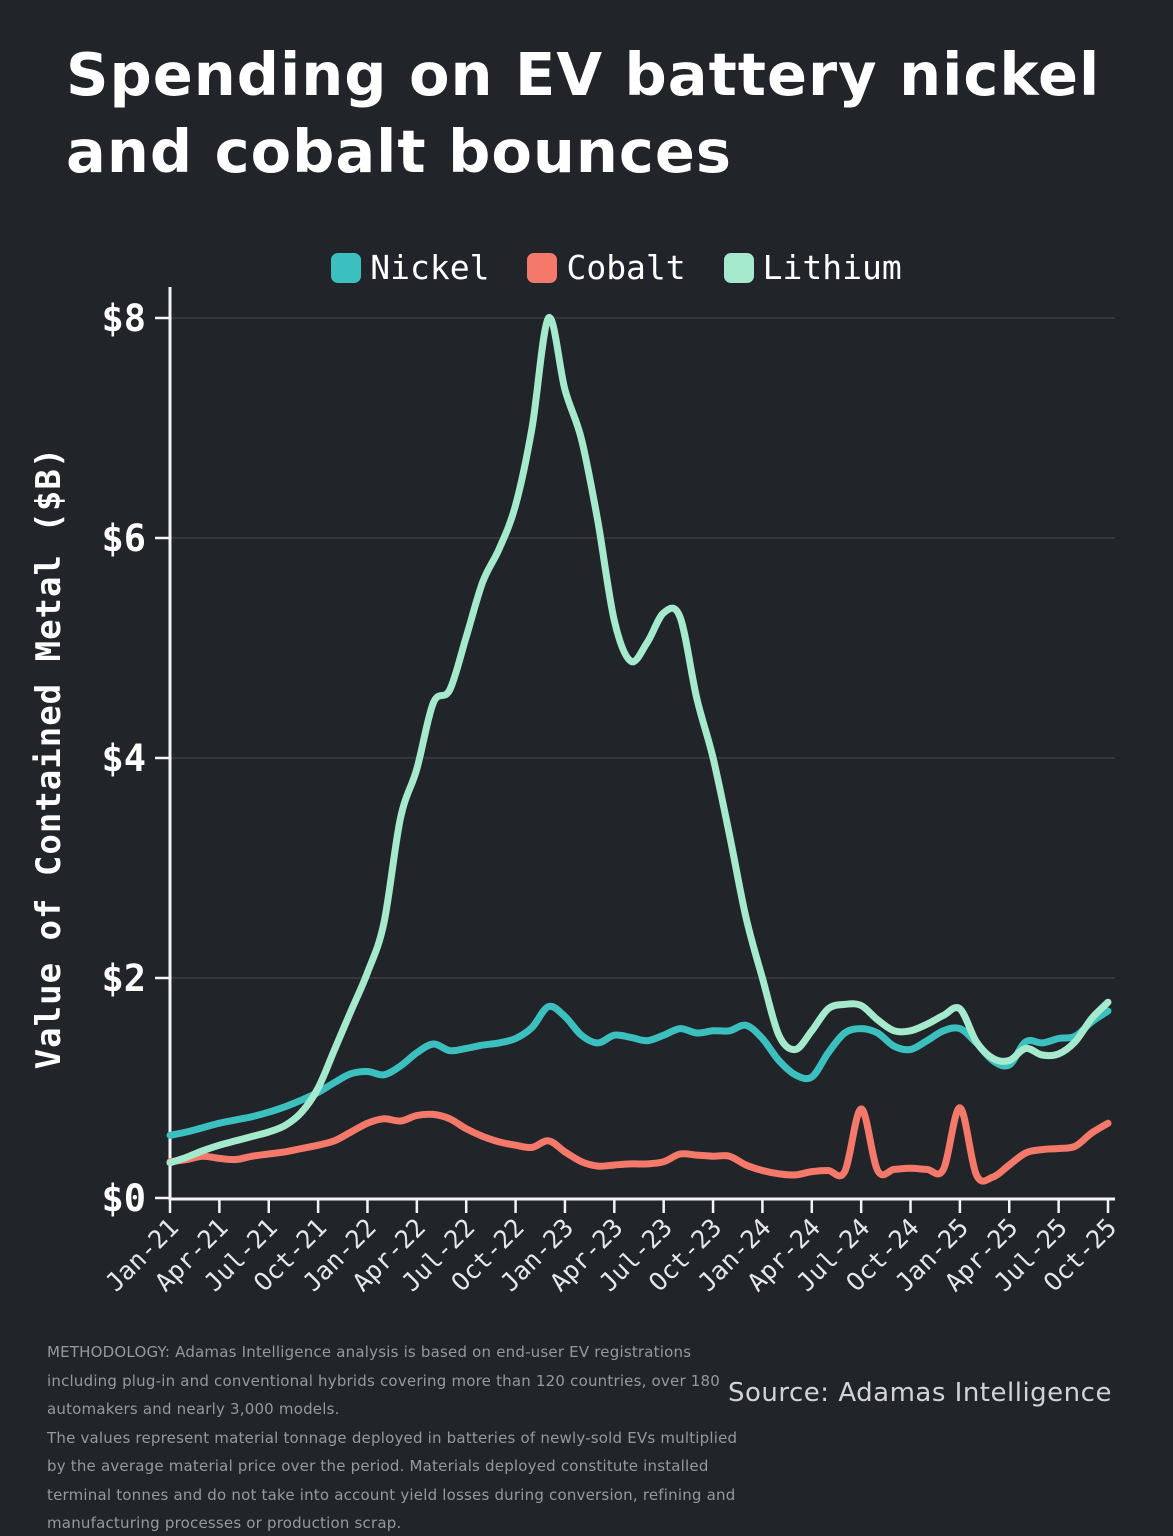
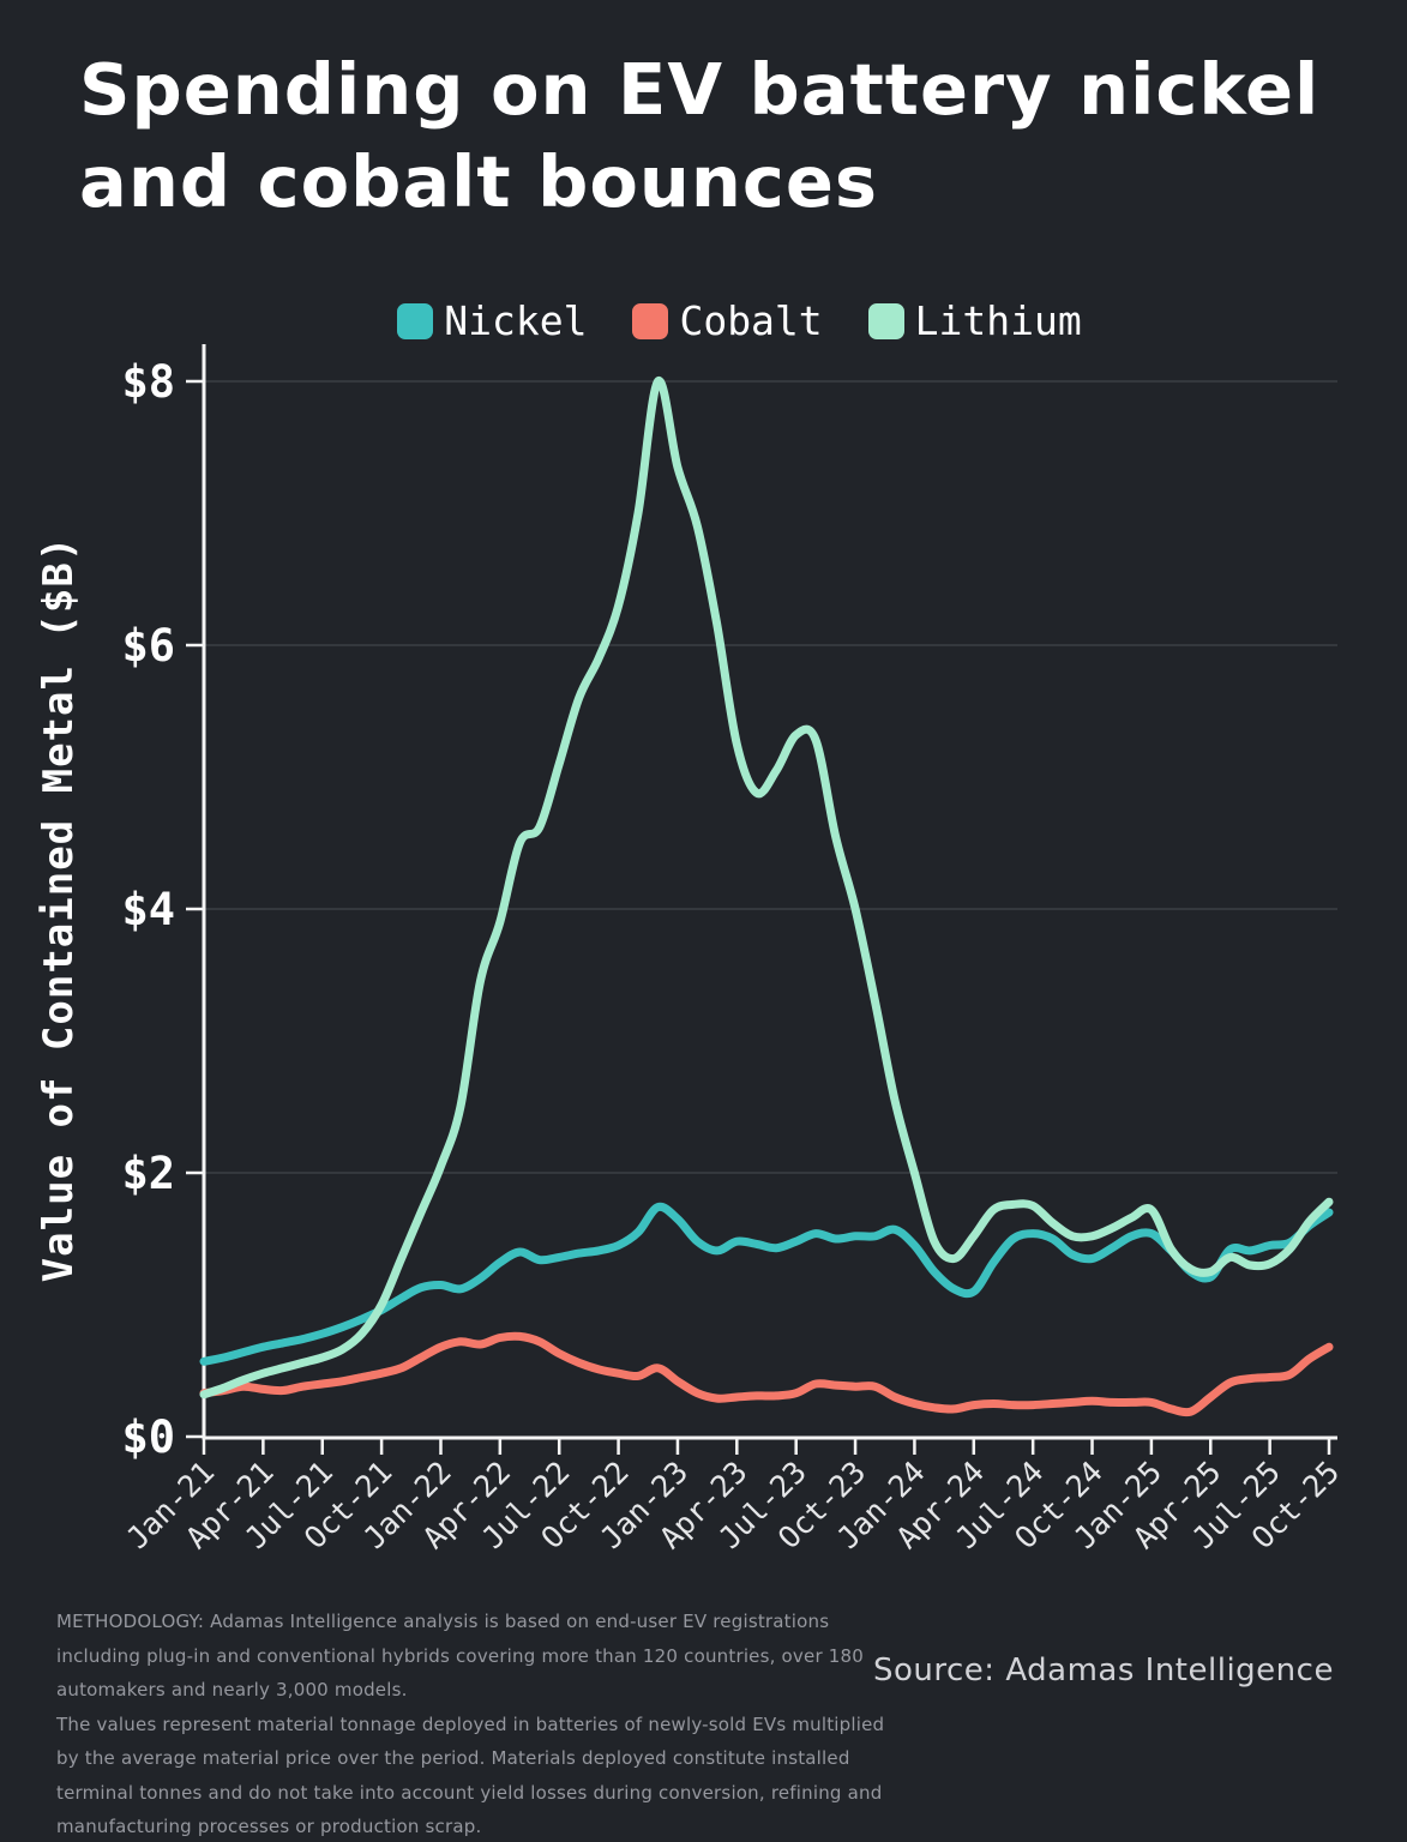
Cobalt/Jul-24: $0.81 -> $0.24
Cobalt/Jan-25: $0.82 -> $0.26
